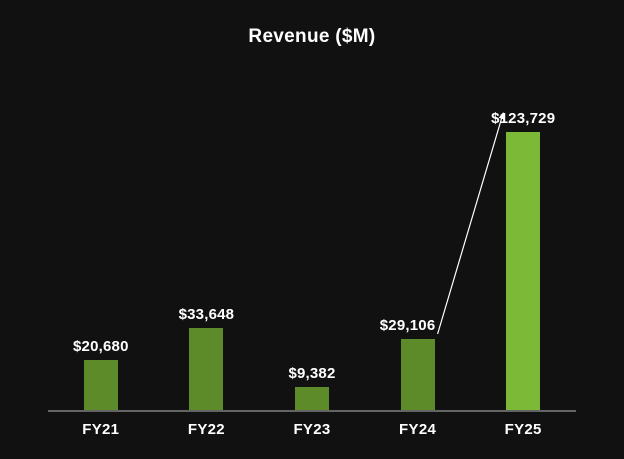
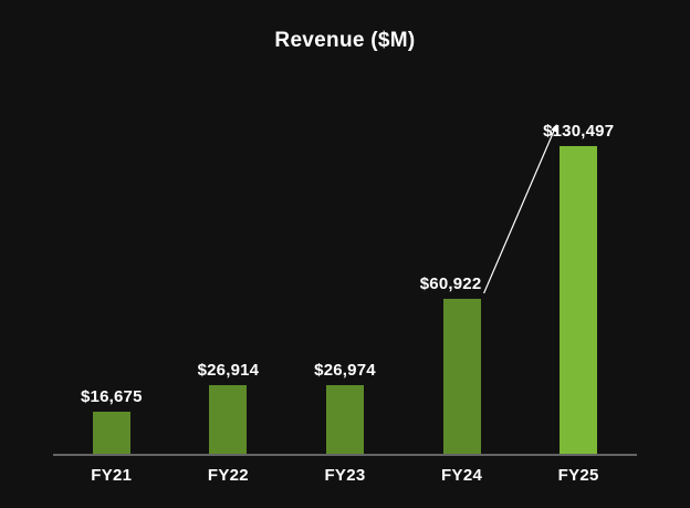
FY21: $20,680 -> $16,675
FY22: $33,648 -> $26,914
FY23: $9,382 -> $26,974
FY24: $29,106 -> $60,922
FY25: $123,729 -> $130,497
